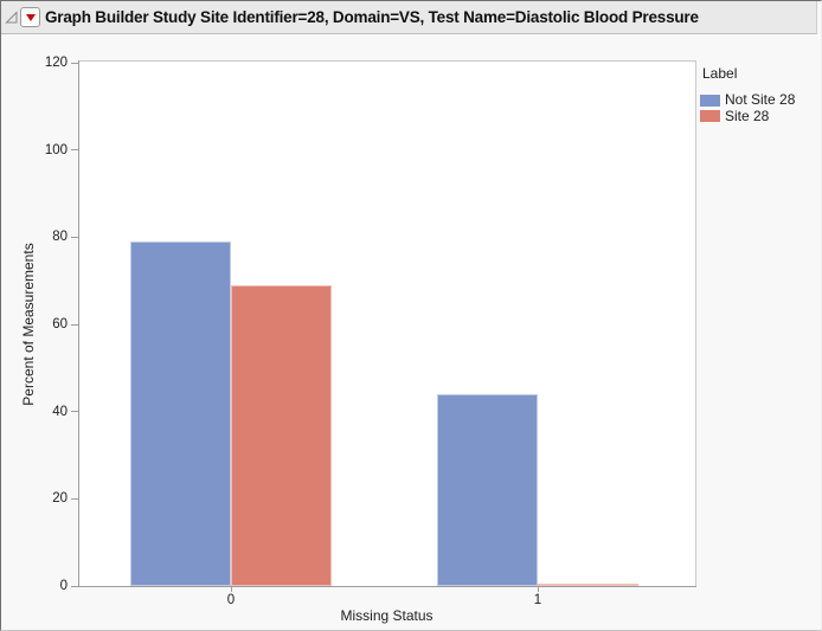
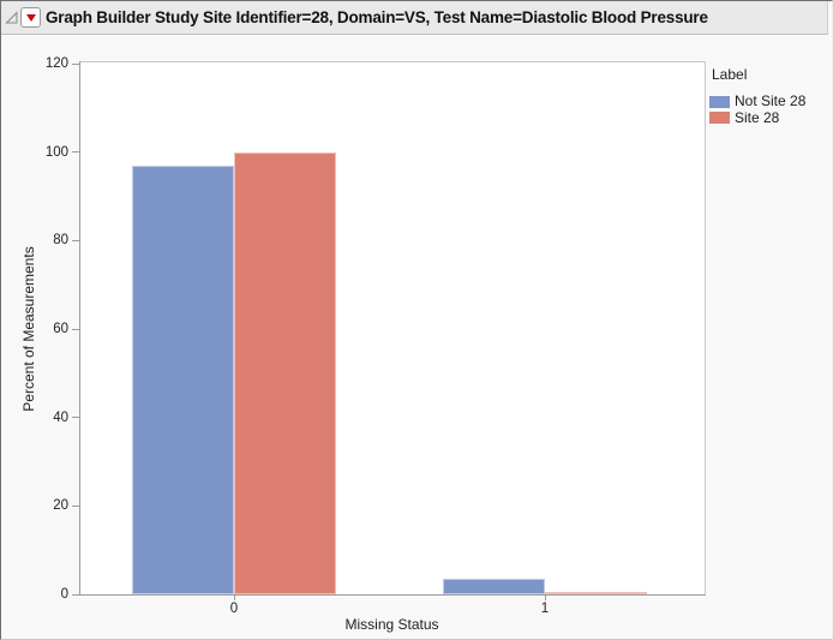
Not Site 28/0: 79 -> 97
Site 28/0: 69 -> 100
Not Site 28/1: 44 -> 3
